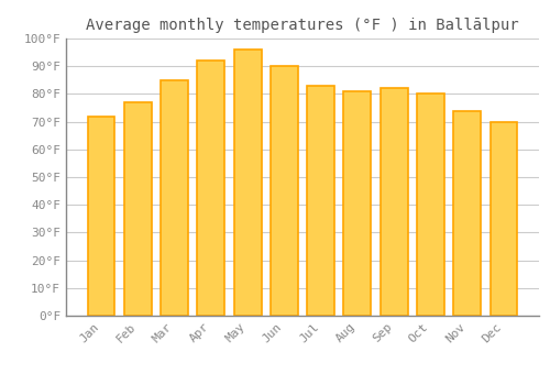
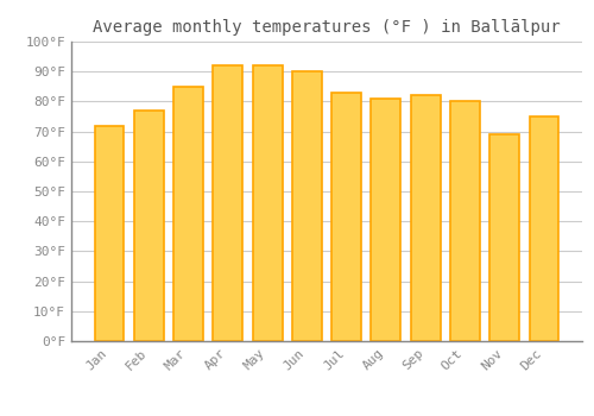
May: 96°F -> 92°F
Nov: 74°F -> 69°F
Dec: 70°F -> 75°F
